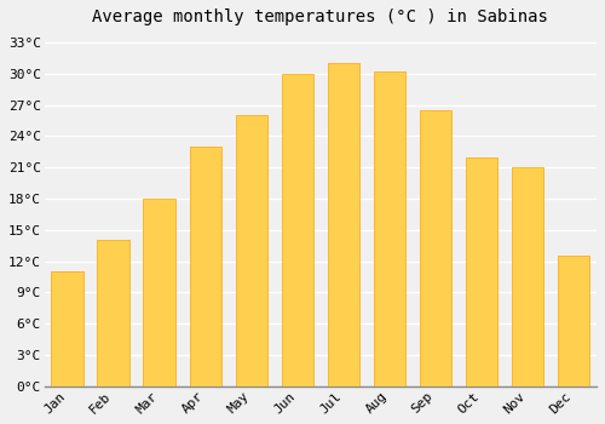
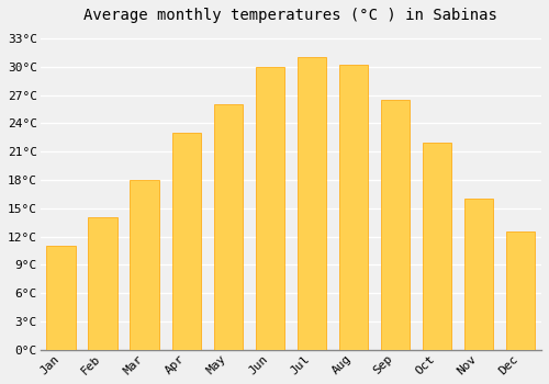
Nov: 21.0°C -> 16.0°C
